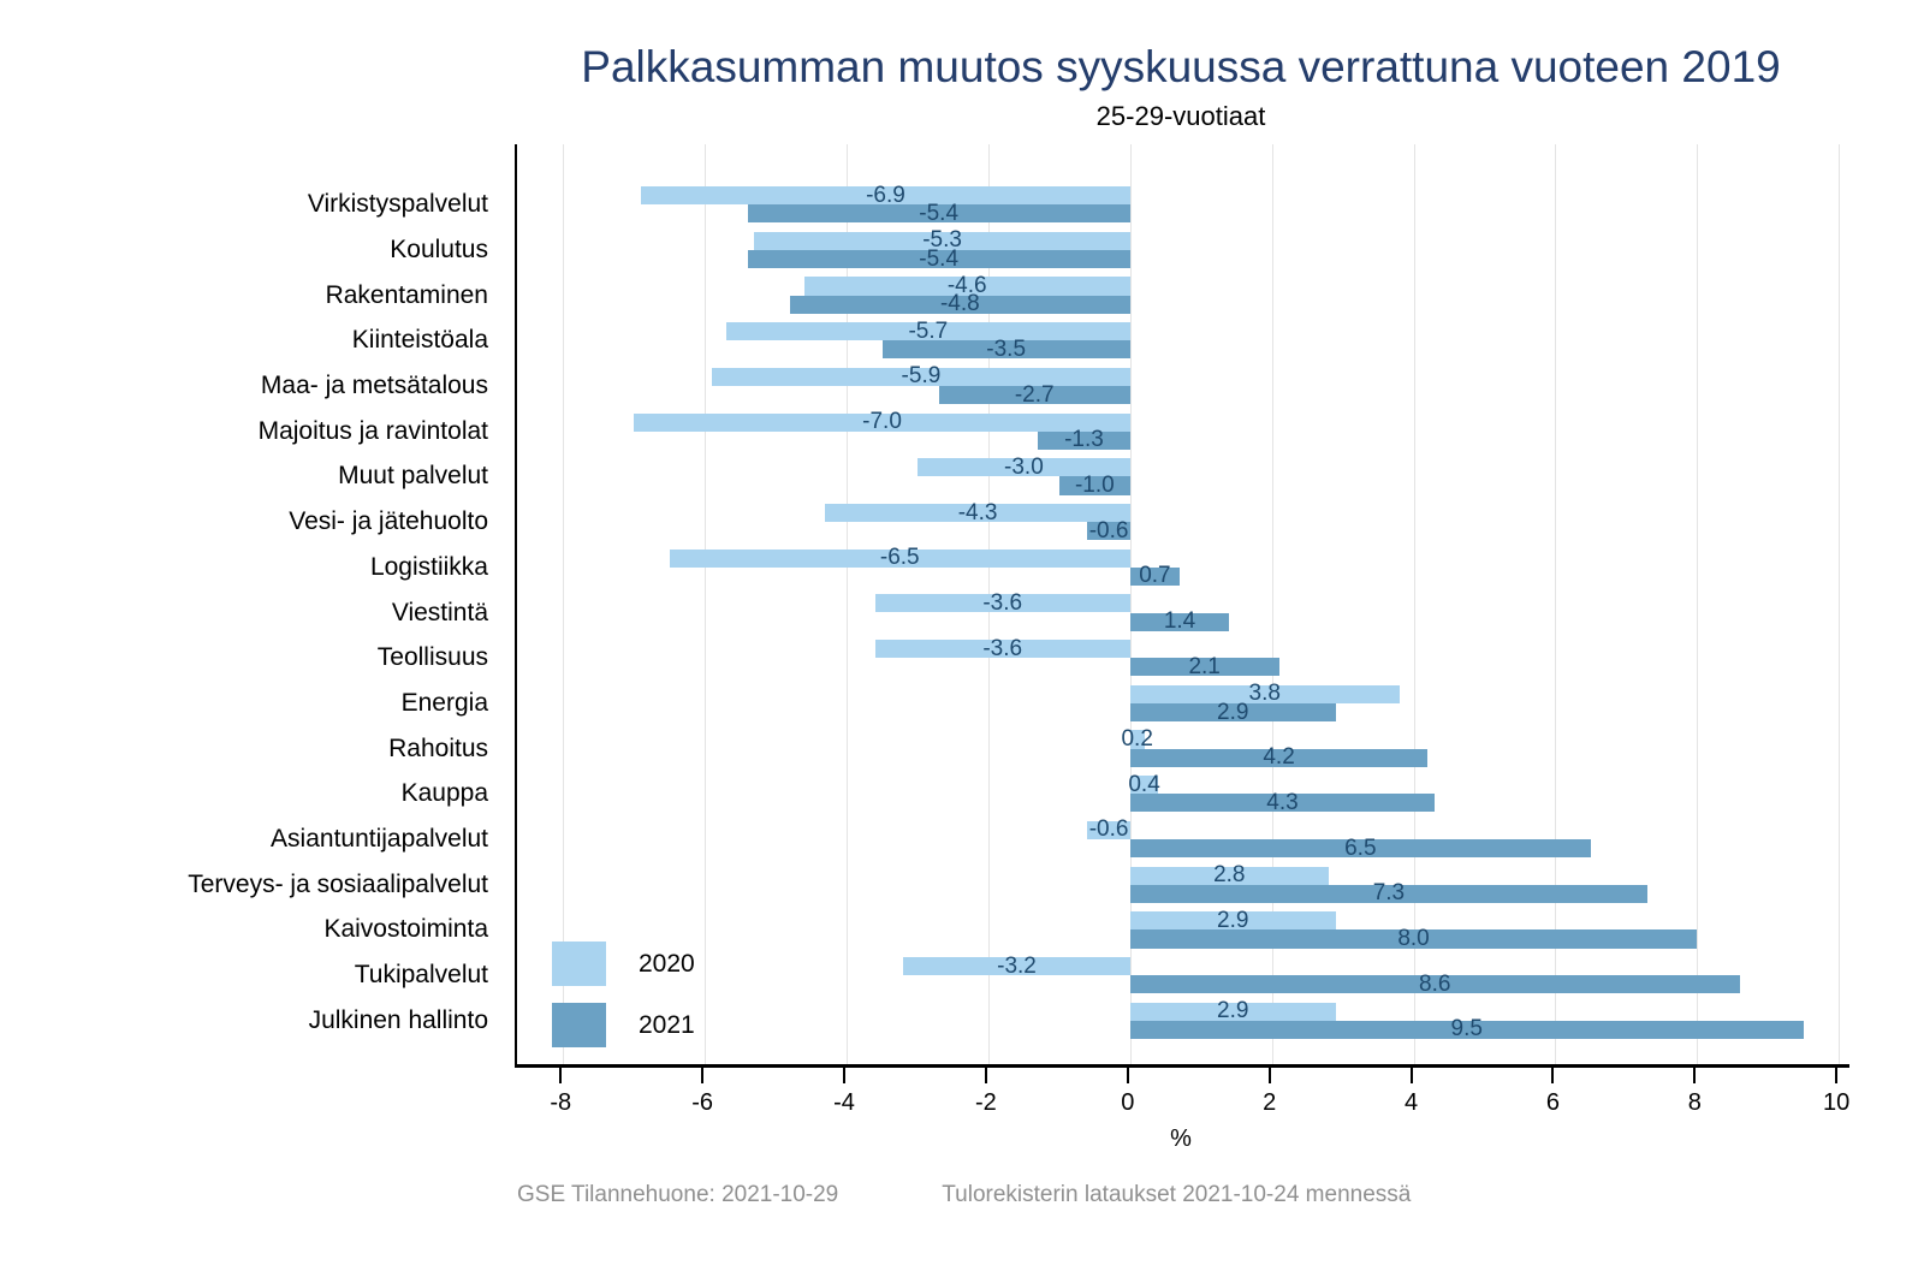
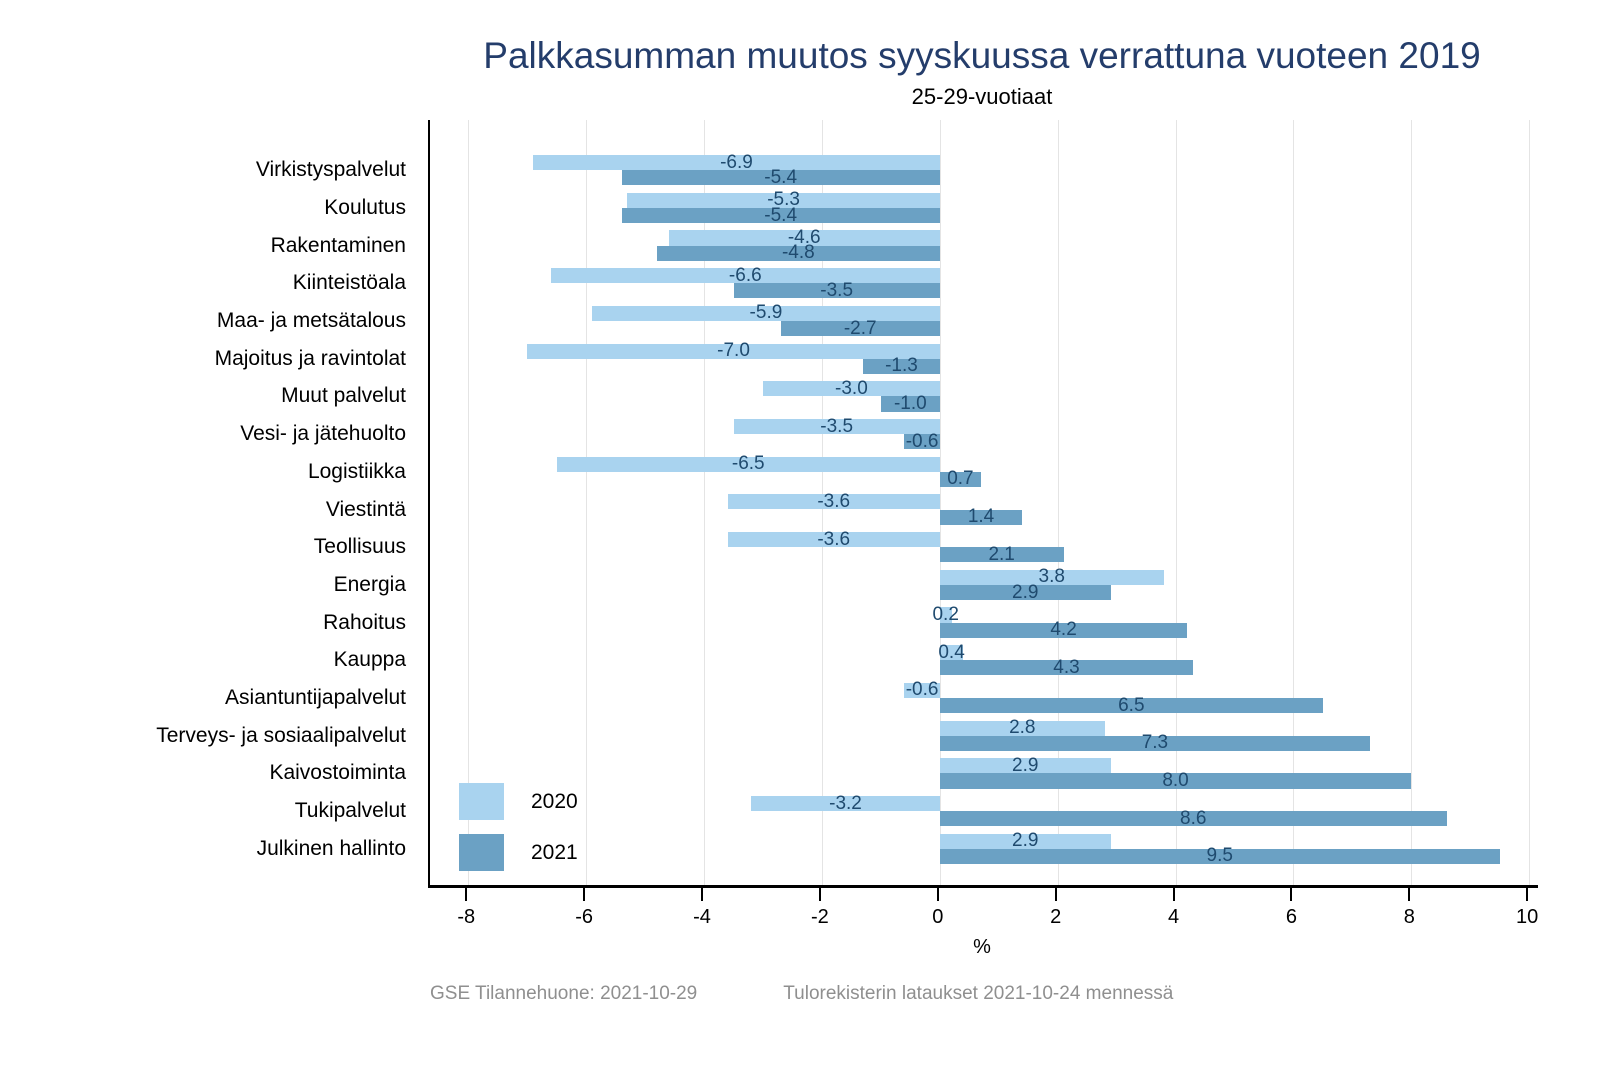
2020/Kiinteistöala: -5.7 -> -6.6
2020/Vesi- ja jätehuolto: -4.3 -> -3.5
